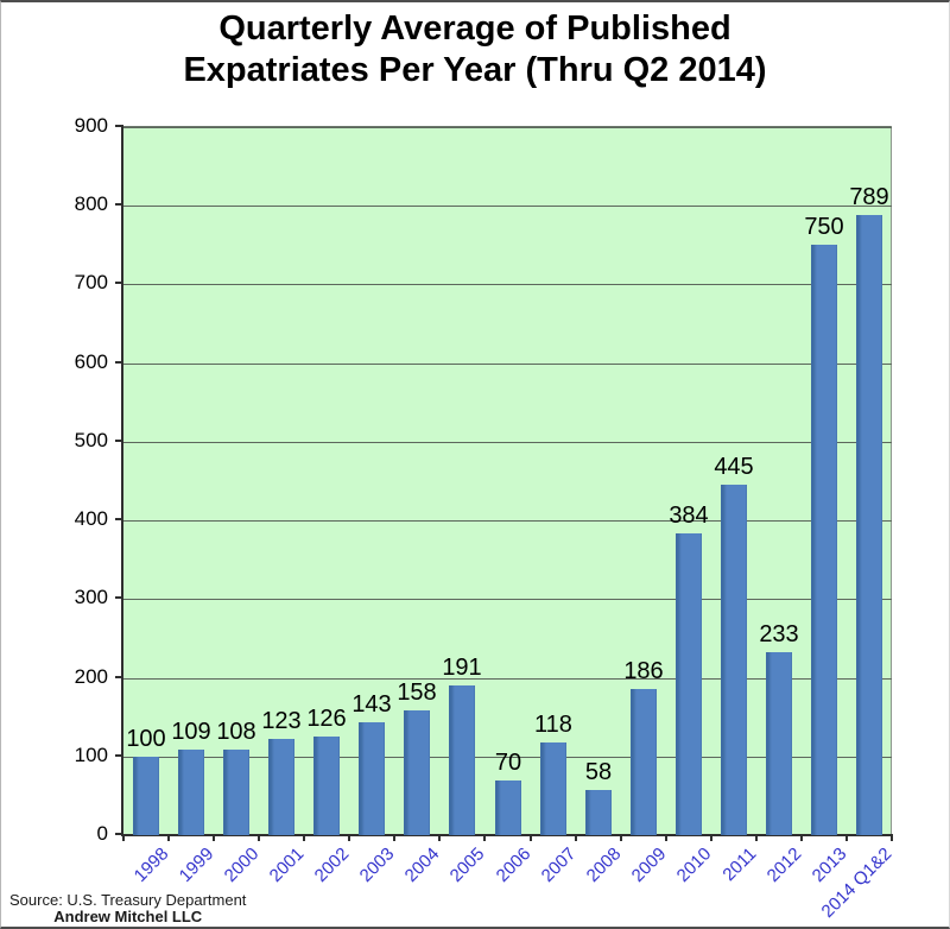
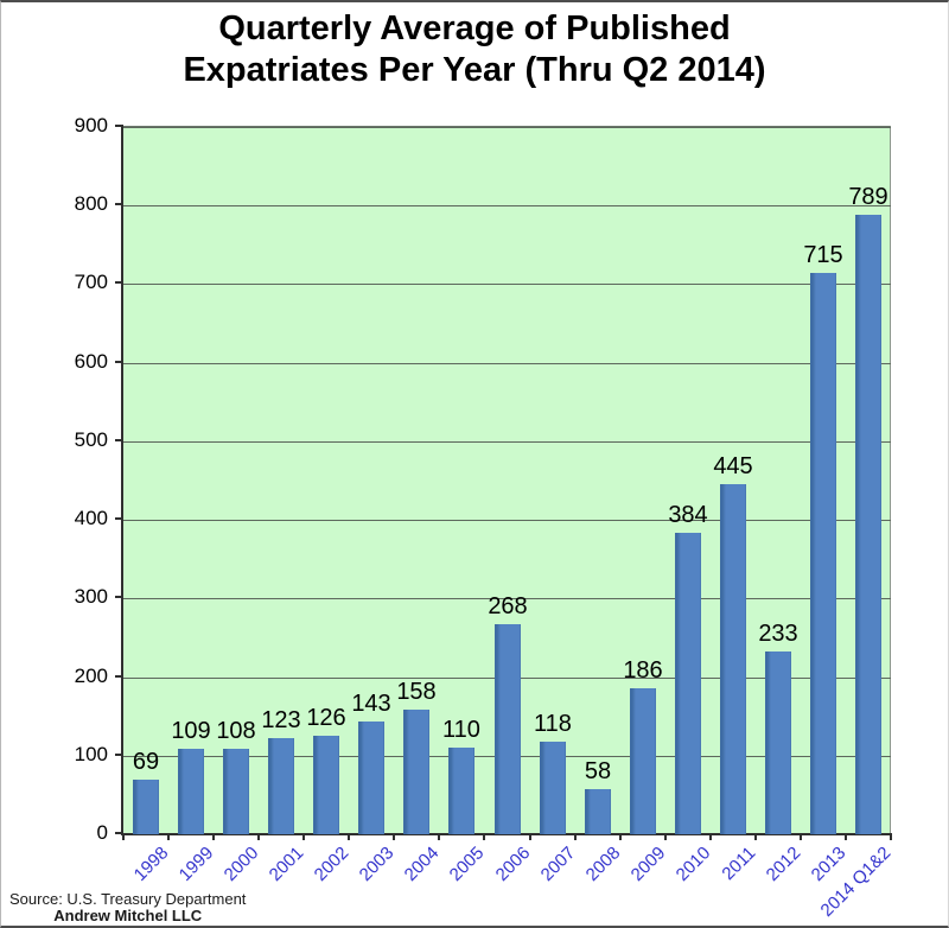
1998: 100 -> 69
2005: 191 -> 110
2006: 70 -> 268
2013: 750 -> 715
